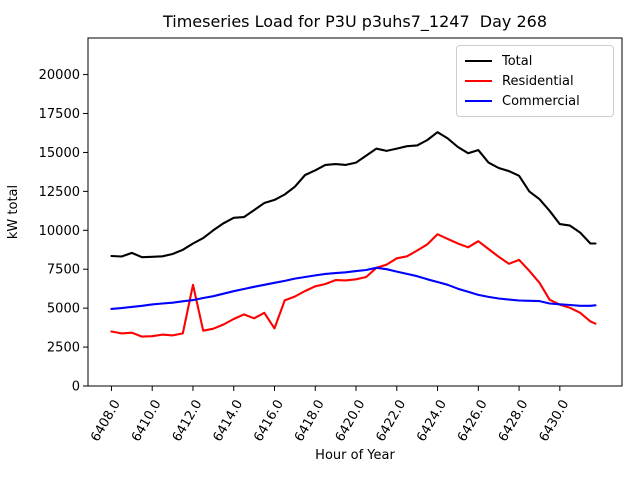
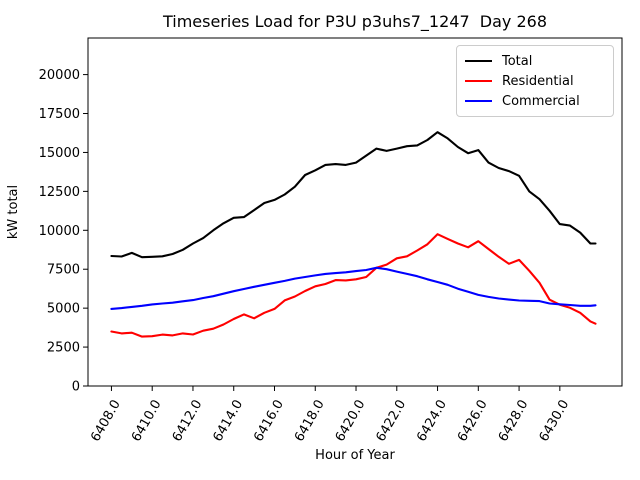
Residential/6412.0: 6500 -> 3300
Residential/6416.0: 3700 -> 5000
